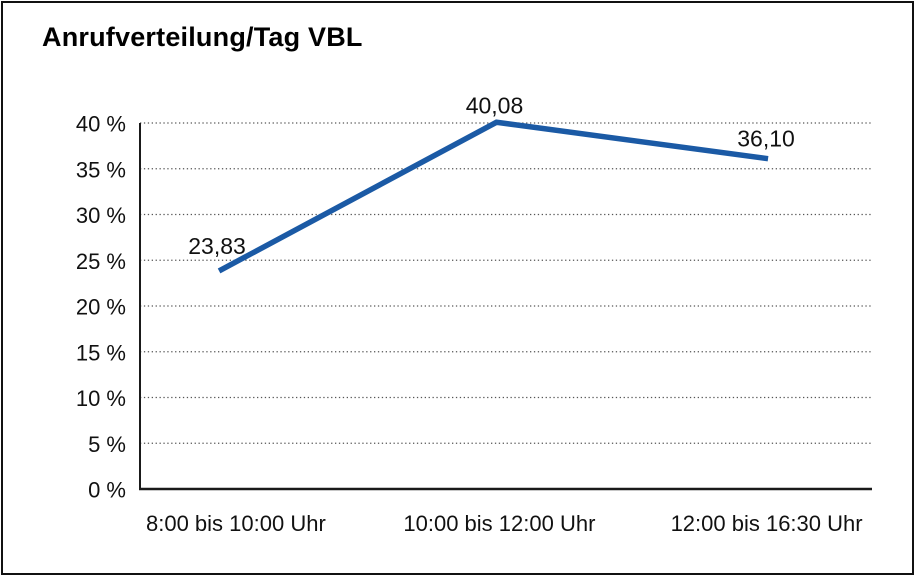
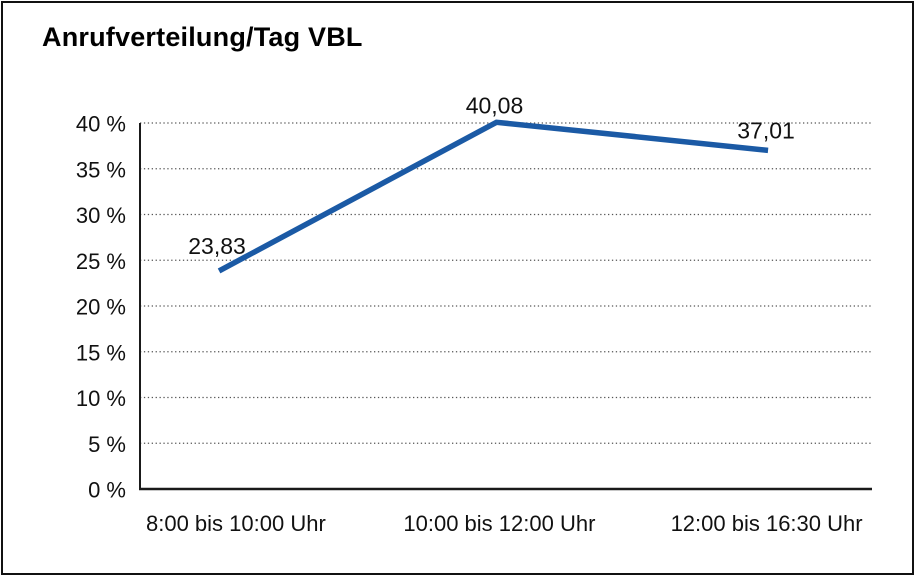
12:00 bis 16:30 Uhr: 36,10 -> 37,01
